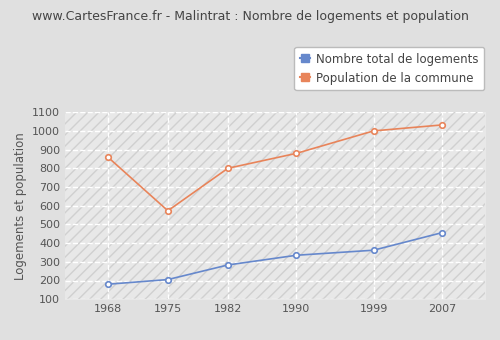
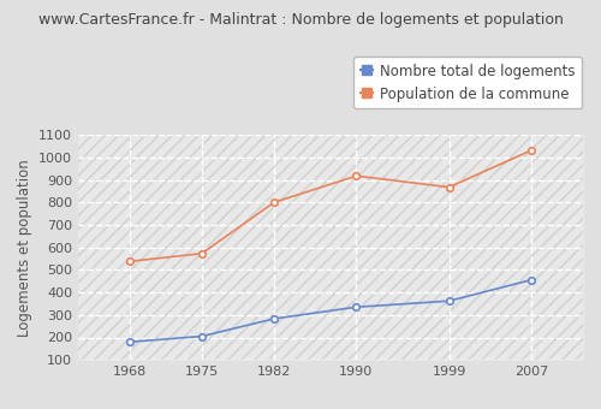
Population de la commune/1968: 860 -> 540
Population de la commune/1990: 880 -> 920
Population de la commune/1999: 1000 -> 870
